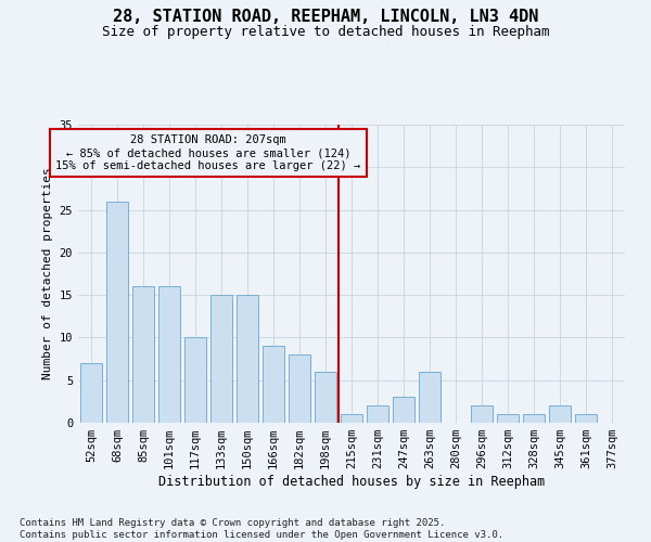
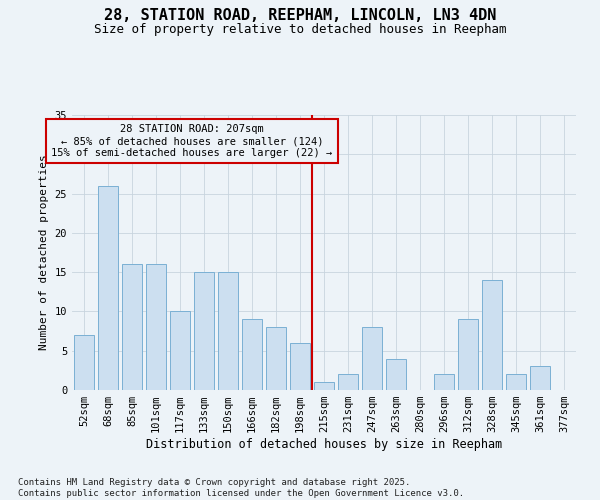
247sqm: 3 -> 8
263sqm: 6 -> 4
312sqm: 1 -> 9
328sqm: 1 -> 14
361sqm: 1 -> 3
